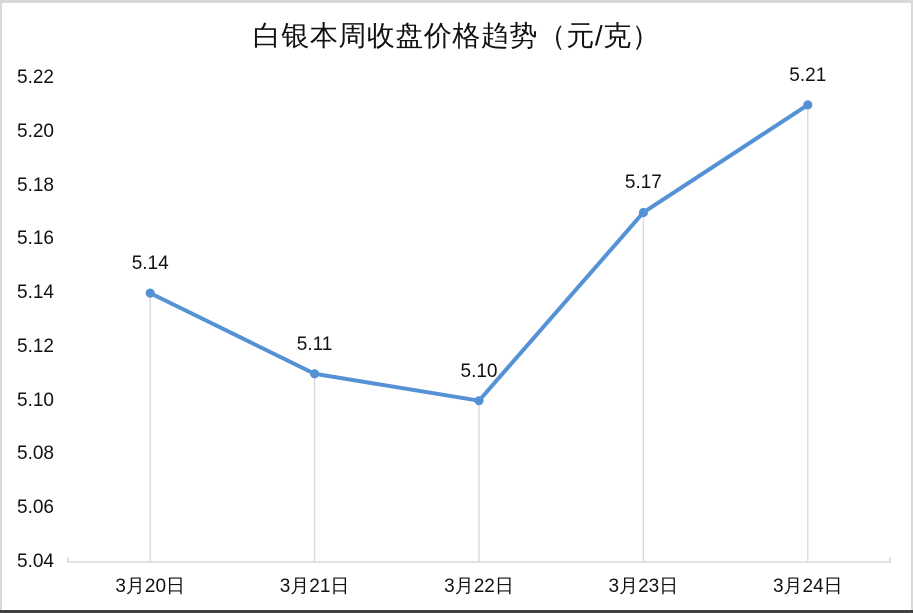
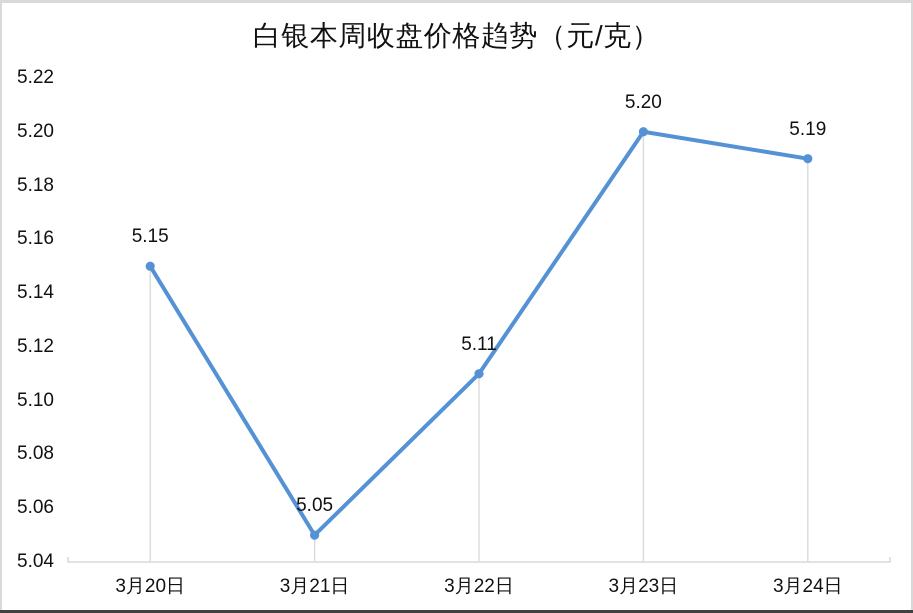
3月20日: 5.14 -> 5.15
3月21日: 5.11 -> 5.05
3月22日: 5.10 -> 5.11
3月23日: 5.17 -> 5.20
3月24日: 5.21 -> 5.19
